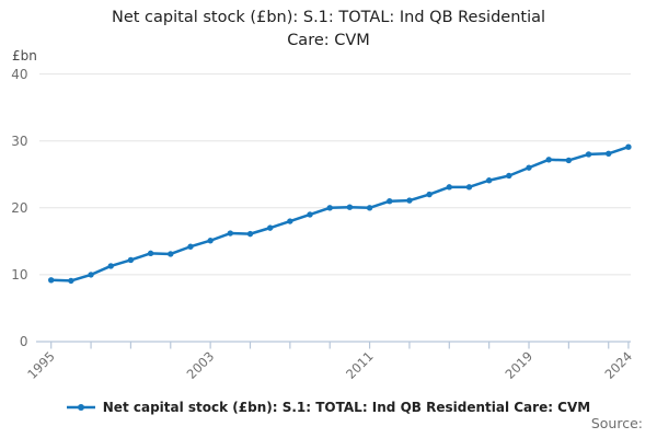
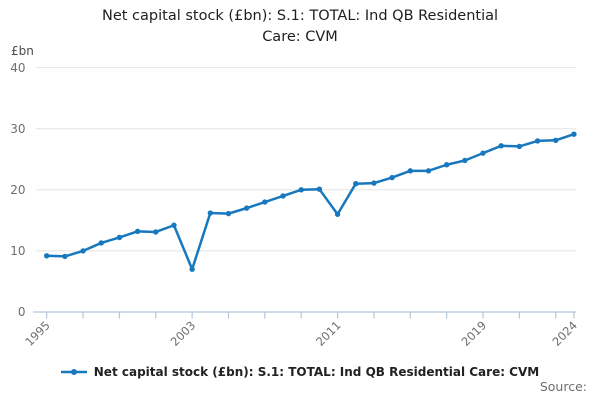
2003: 15 -> 7
2011: 20 -> 16
